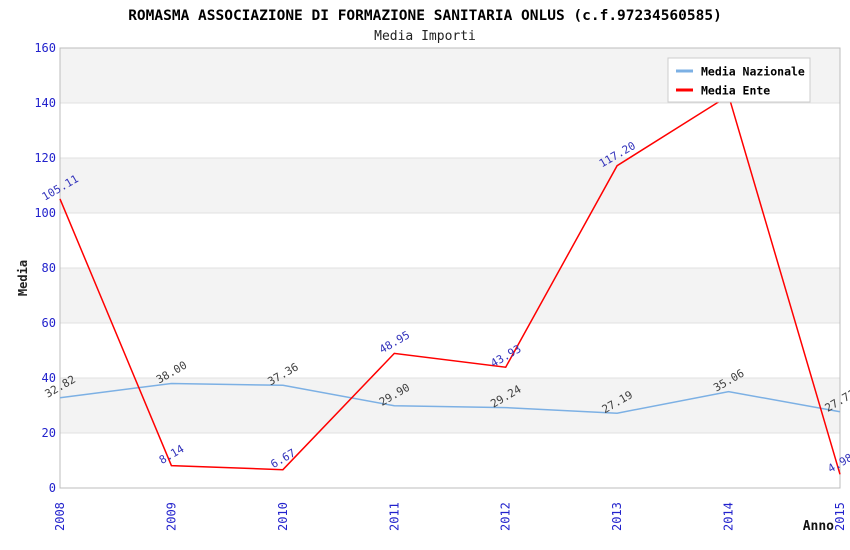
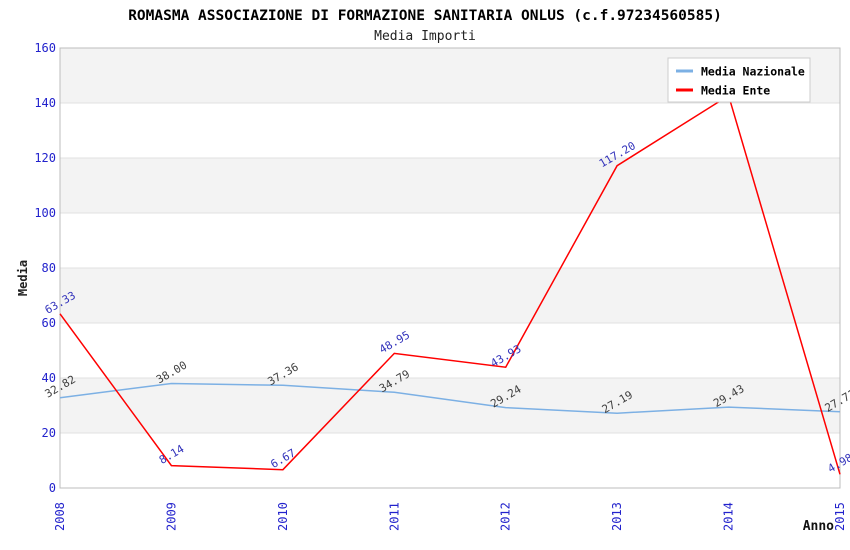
Media Ente/2008: 105.11 -> 63.33
Media Nazionale/2011: 29.90 -> 34.79
Media Nazionale/2014: 35.06 -> 29.43
